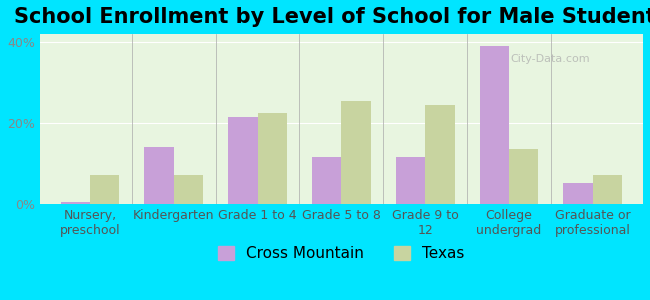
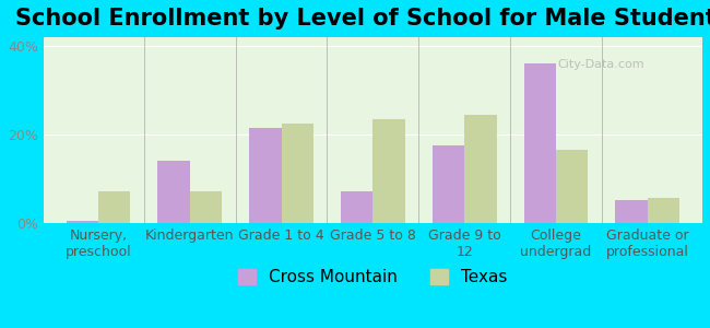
Cross Mountain/Grade 5 to 8: 11.5% -> 7.0%
Texas/Grade 5 to 8: 25.5% -> 23.5%
Cross Mountain/Grade 9 to 12: 11.5% -> 17.5%
Cross Mountain/College undergrad: 39.0% -> 36.0%
Texas/College undergrad: 13.5% -> 16.5%
Texas/Graduate or professional: 7.0% -> 5.5%
